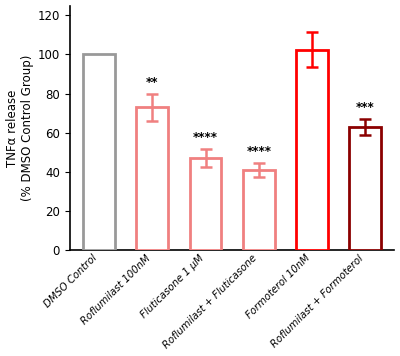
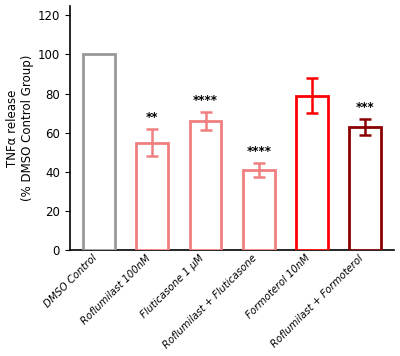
Roflumilast 100nM: 73 -> 55
Fluticasone 1 μM: 47 -> 66
Formoterol 10nM: 102 -> 79
